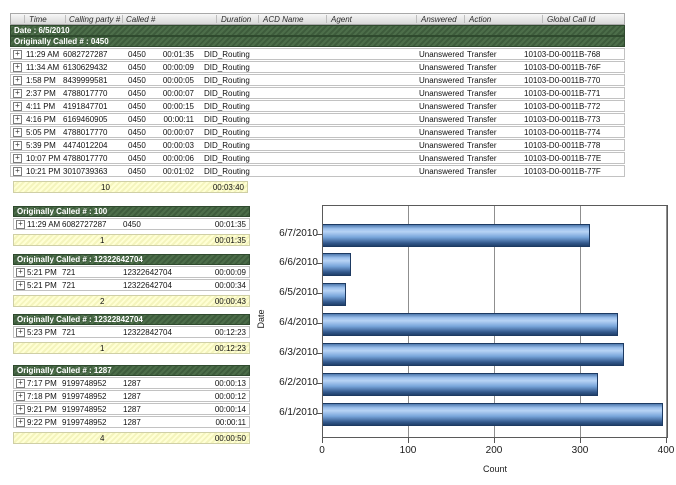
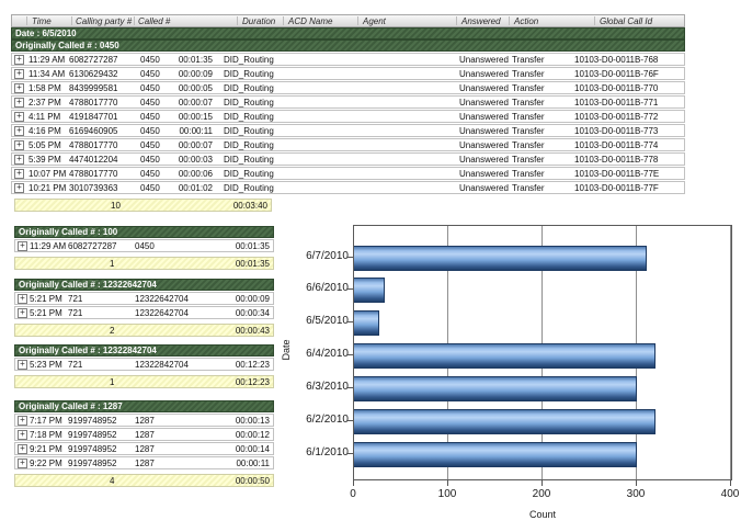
6/4/2010: 340 -> 320
6/3/2010: 350 -> 300
6/1/2010: 400 -> 300
